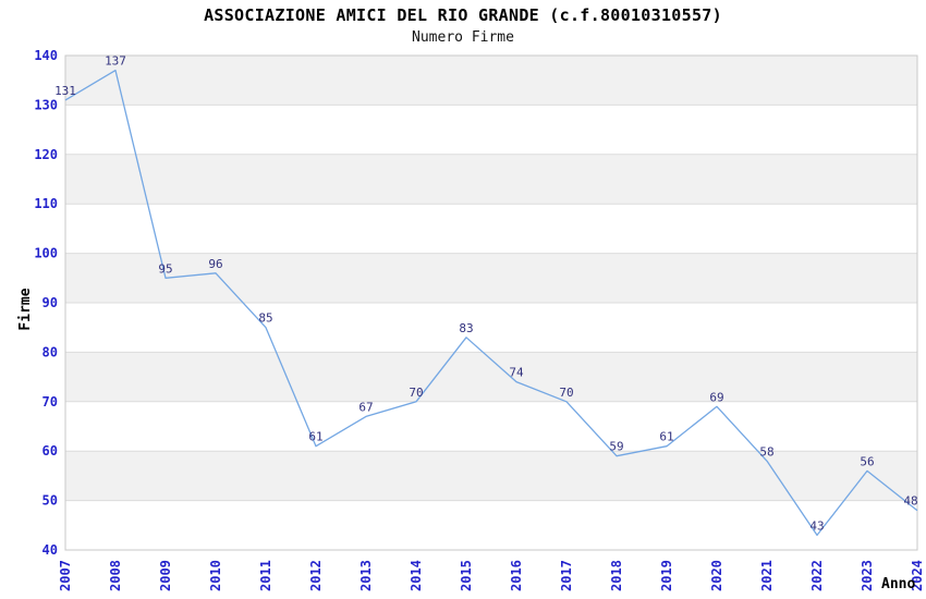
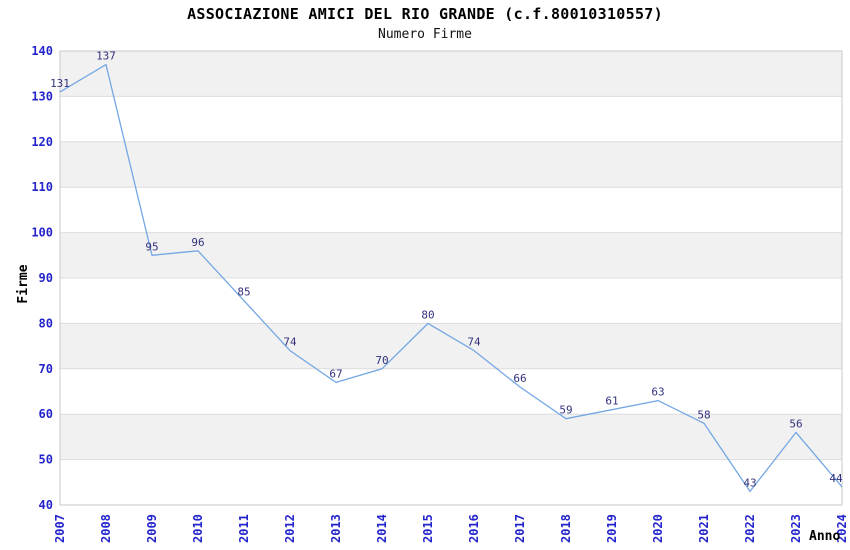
2012: 61 -> 74
2015: 83 -> 80
2017: 70 -> 66
2020: 69 -> 63
2024: 48 -> 44
